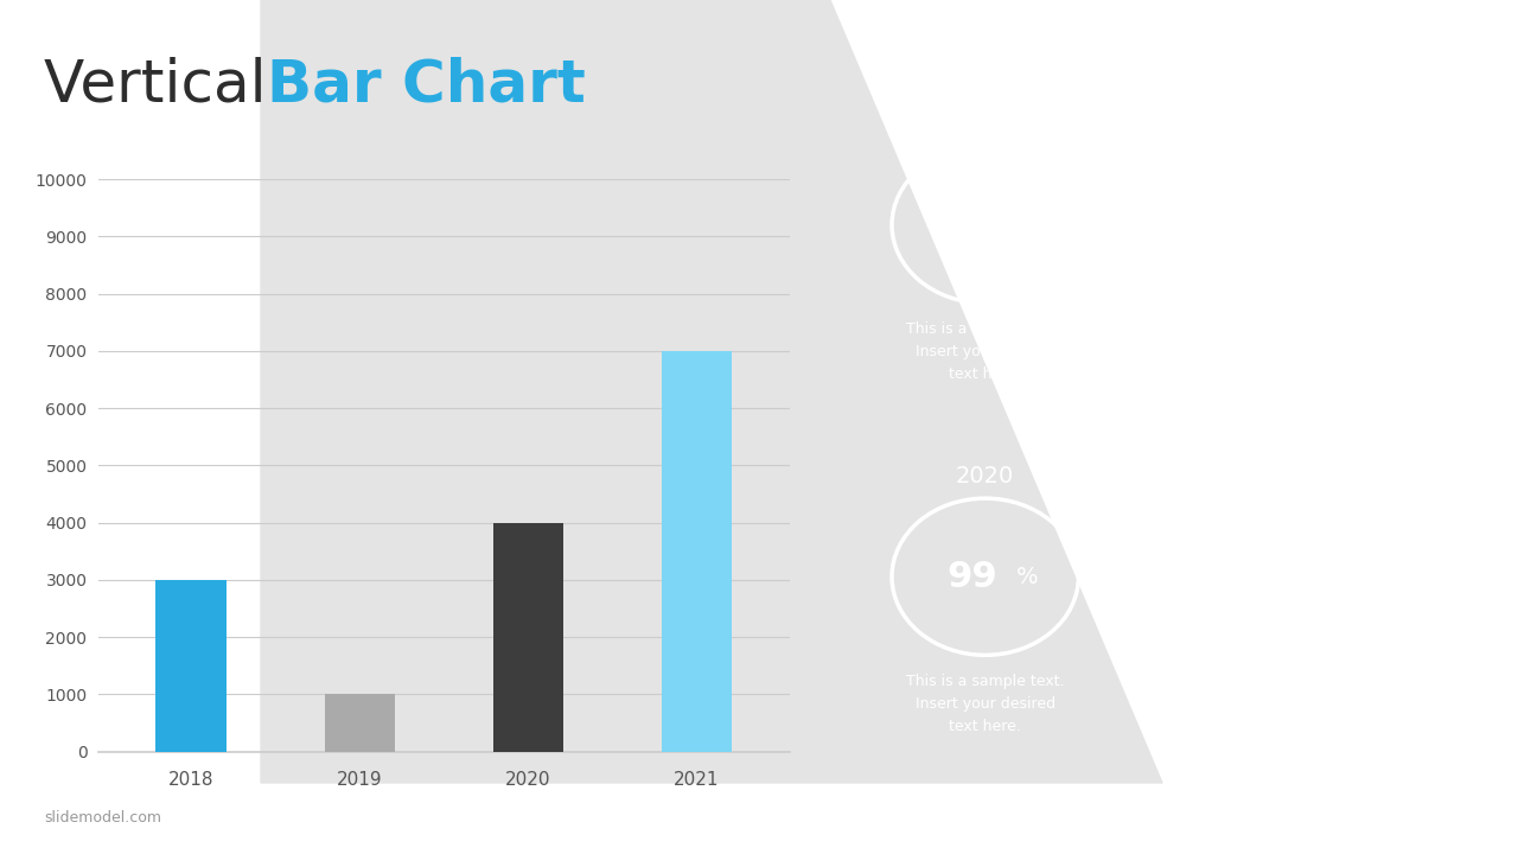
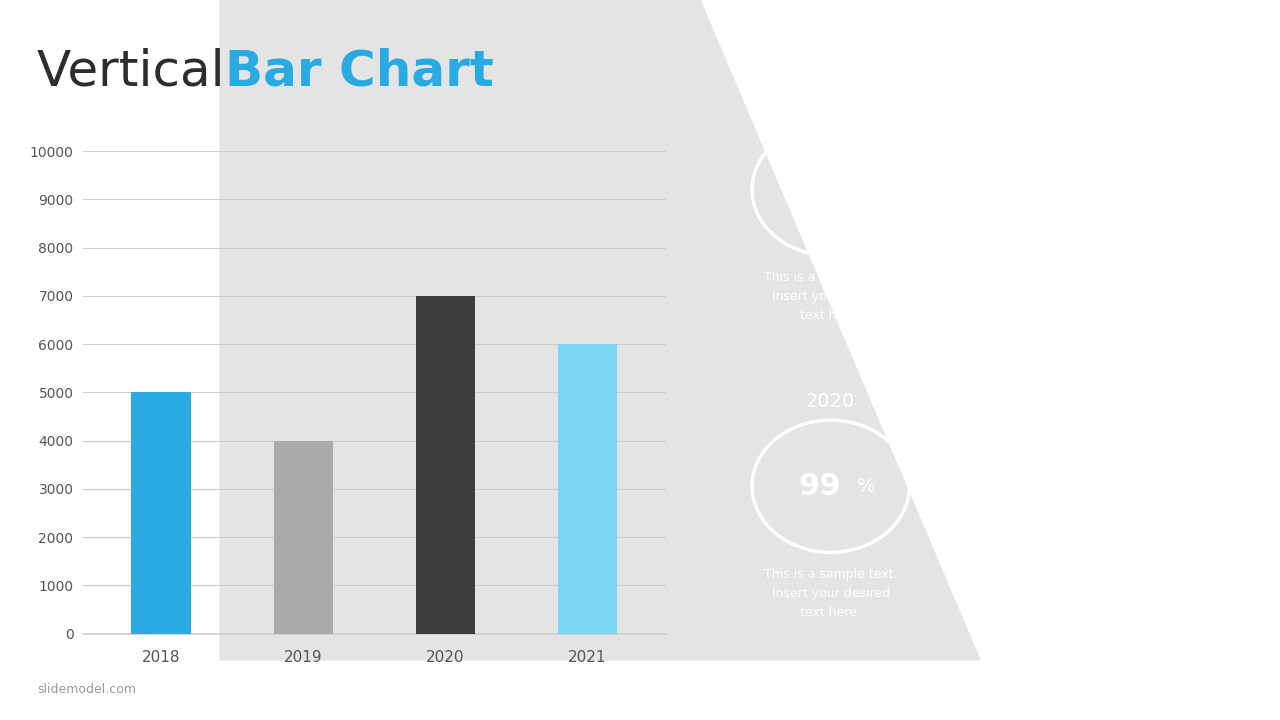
2018: 3000 -> 5000
2019: 1000 -> 4000
2020: 4000 -> 7000
2021: 7000 -> 6000
